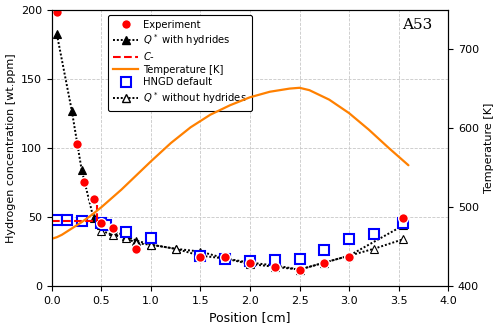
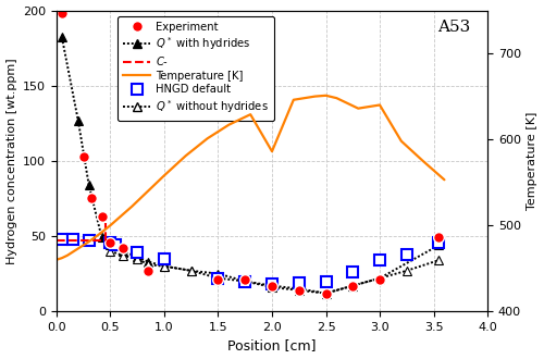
Temperature [K]/2.0: 639 -> 586
Temperature [K]/3.0: 619 -> 640
